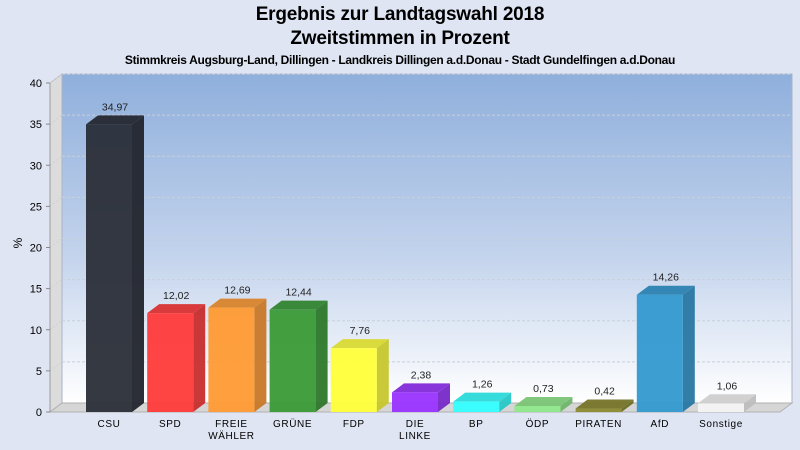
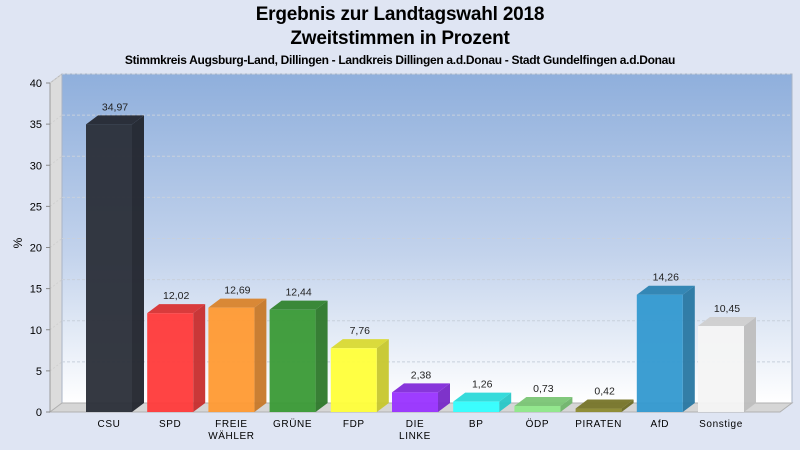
Sonstige: 1,06 -> 10,45
